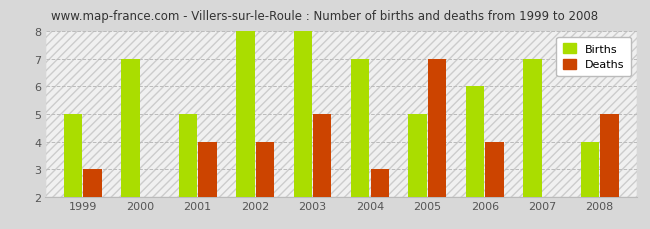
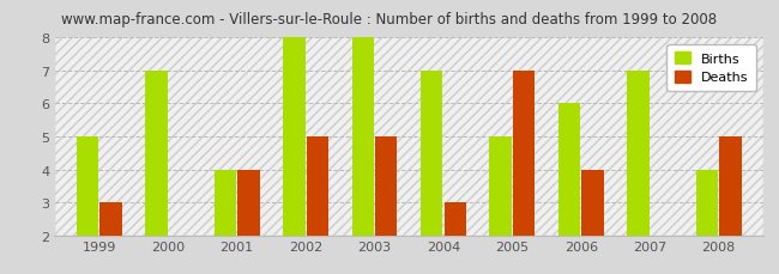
Births/2001: 5 -> 4
Deaths/2002: 4 -> 5
